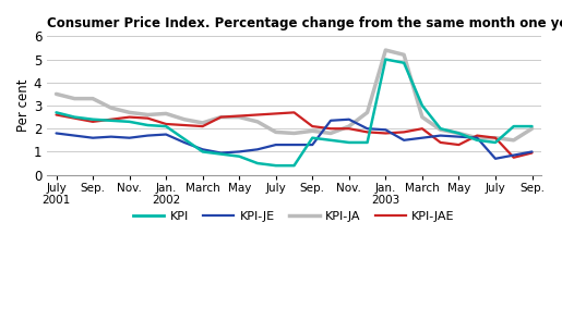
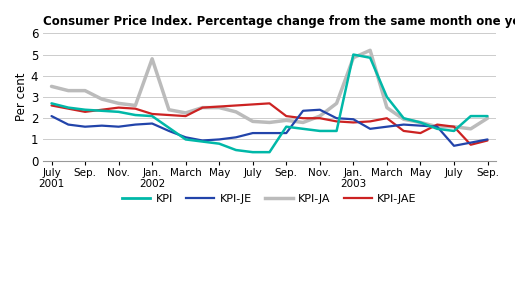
KPI-JE/July 2001: 1.80 -> 2.10
KPI-JA/Jan. 2002: 2.65 -> 4.80
KPI-JA/Jan. 2003: 5.40 -> 4.85
